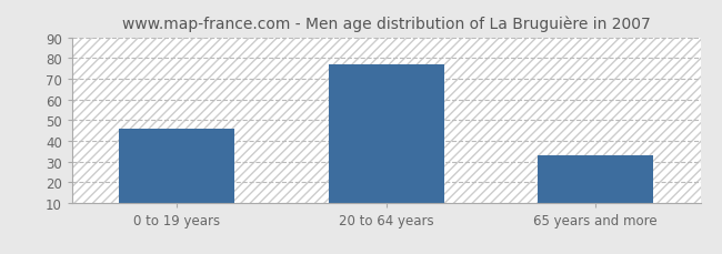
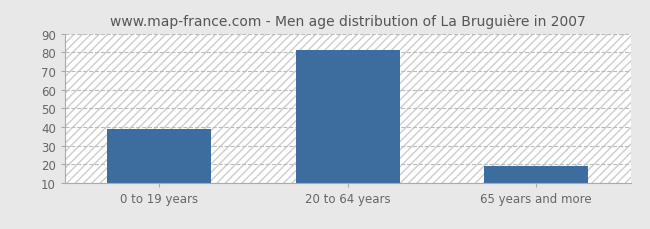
0 to 19 years: 46 -> 39
20 to 64 years: 77 -> 81
65 years and more: 33 -> 19
